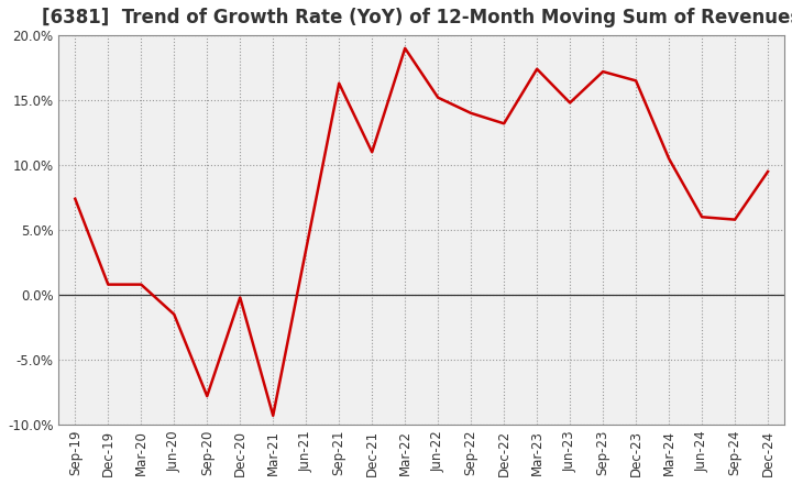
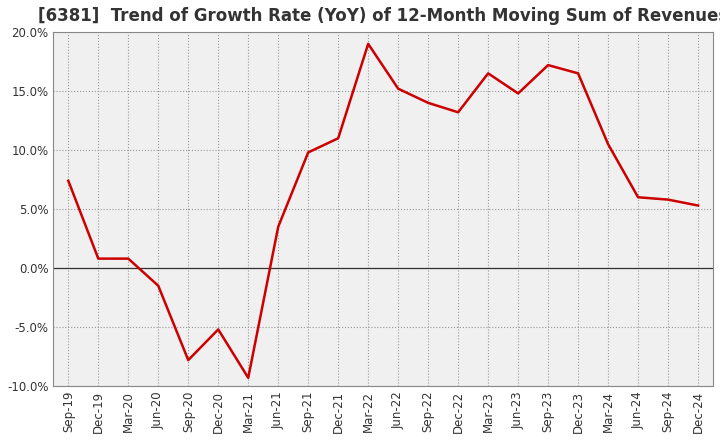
Dec-20: -0.2% -> -5.2%
Sep-21: 16.3% -> 9.8%
Mar-23: 17.4% -> 16.5%
Dec-24: 9.5% -> 5.3%
